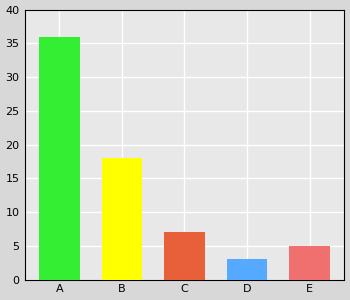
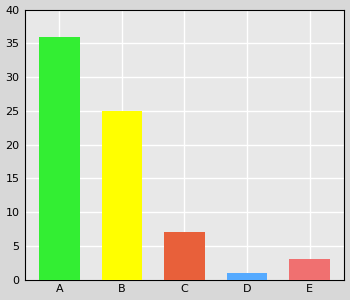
B: 18 -> 25
D: 3 -> 1
E: 5 -> 3
